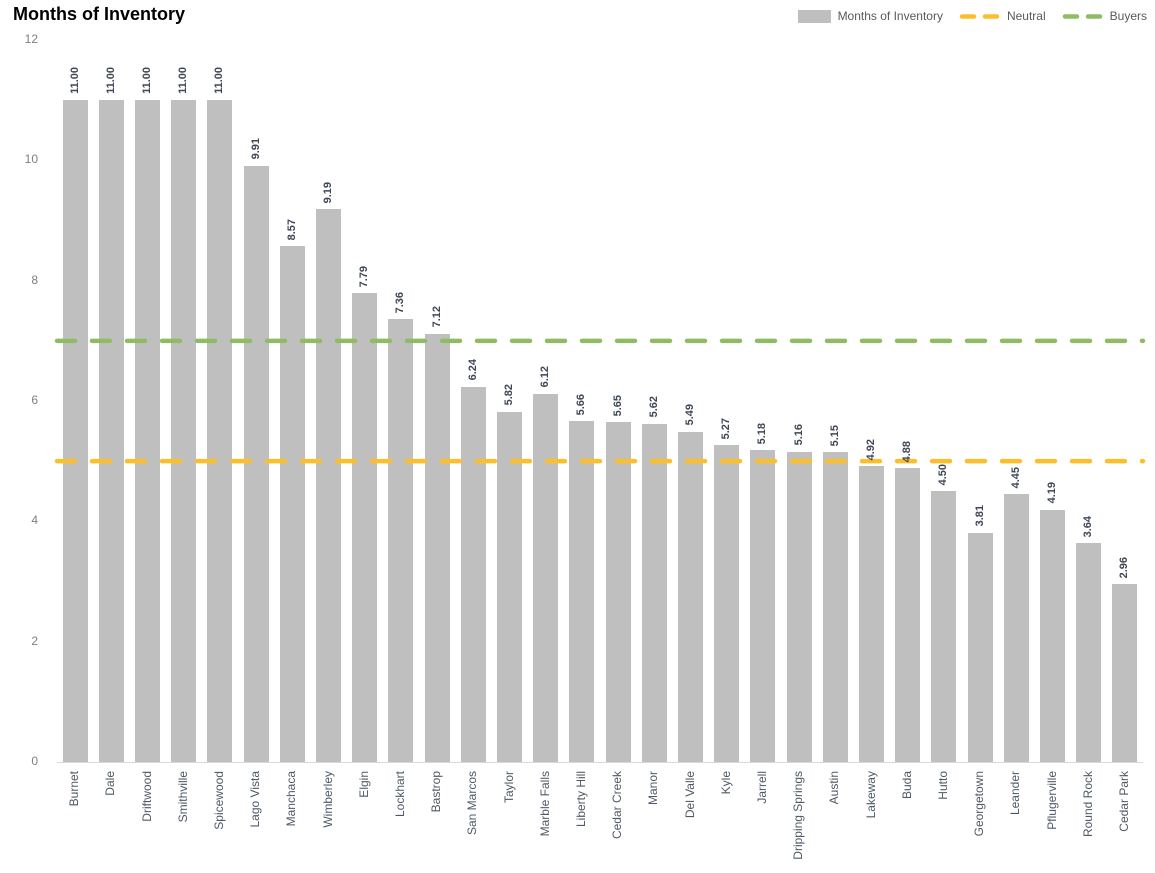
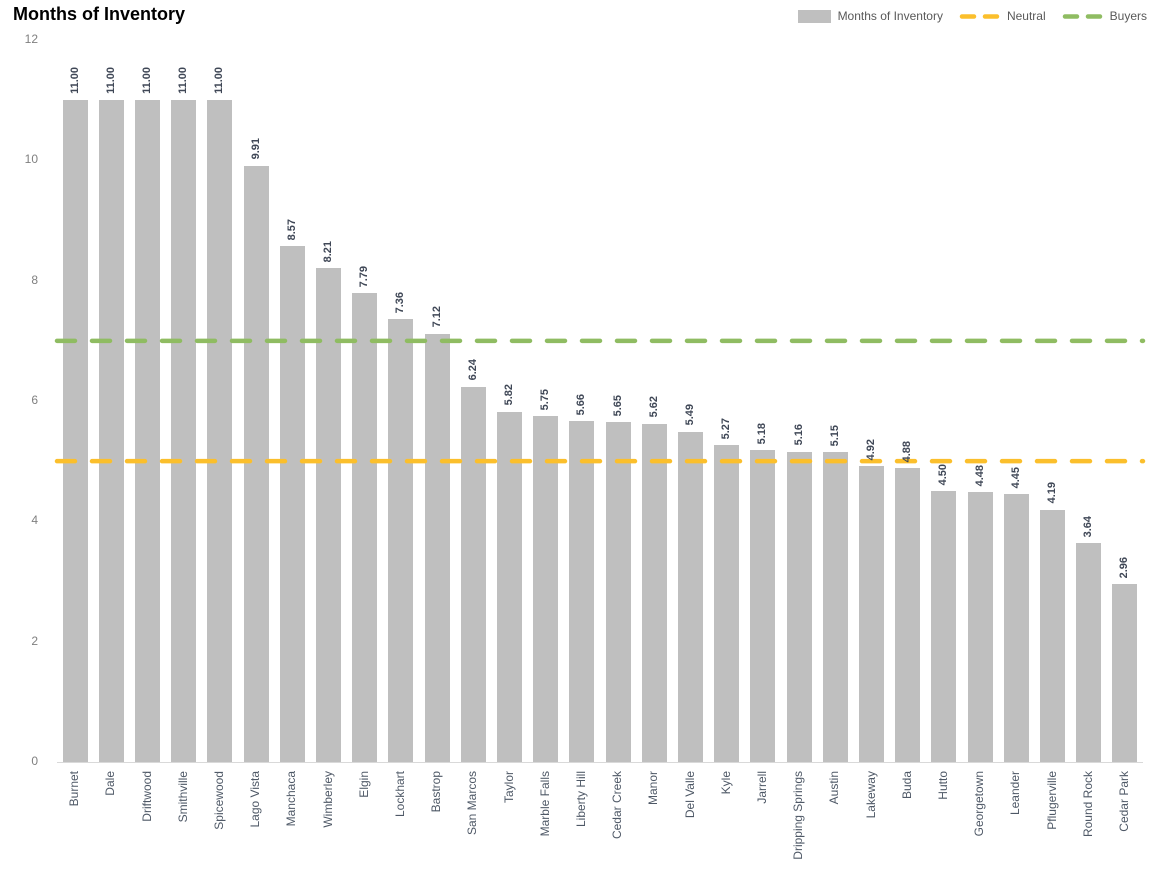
Wimberley: 9.19 -> 8.21
Marble Falls: 6.12 -> 5.75
Georgetown: 3.81 -> 4.48
